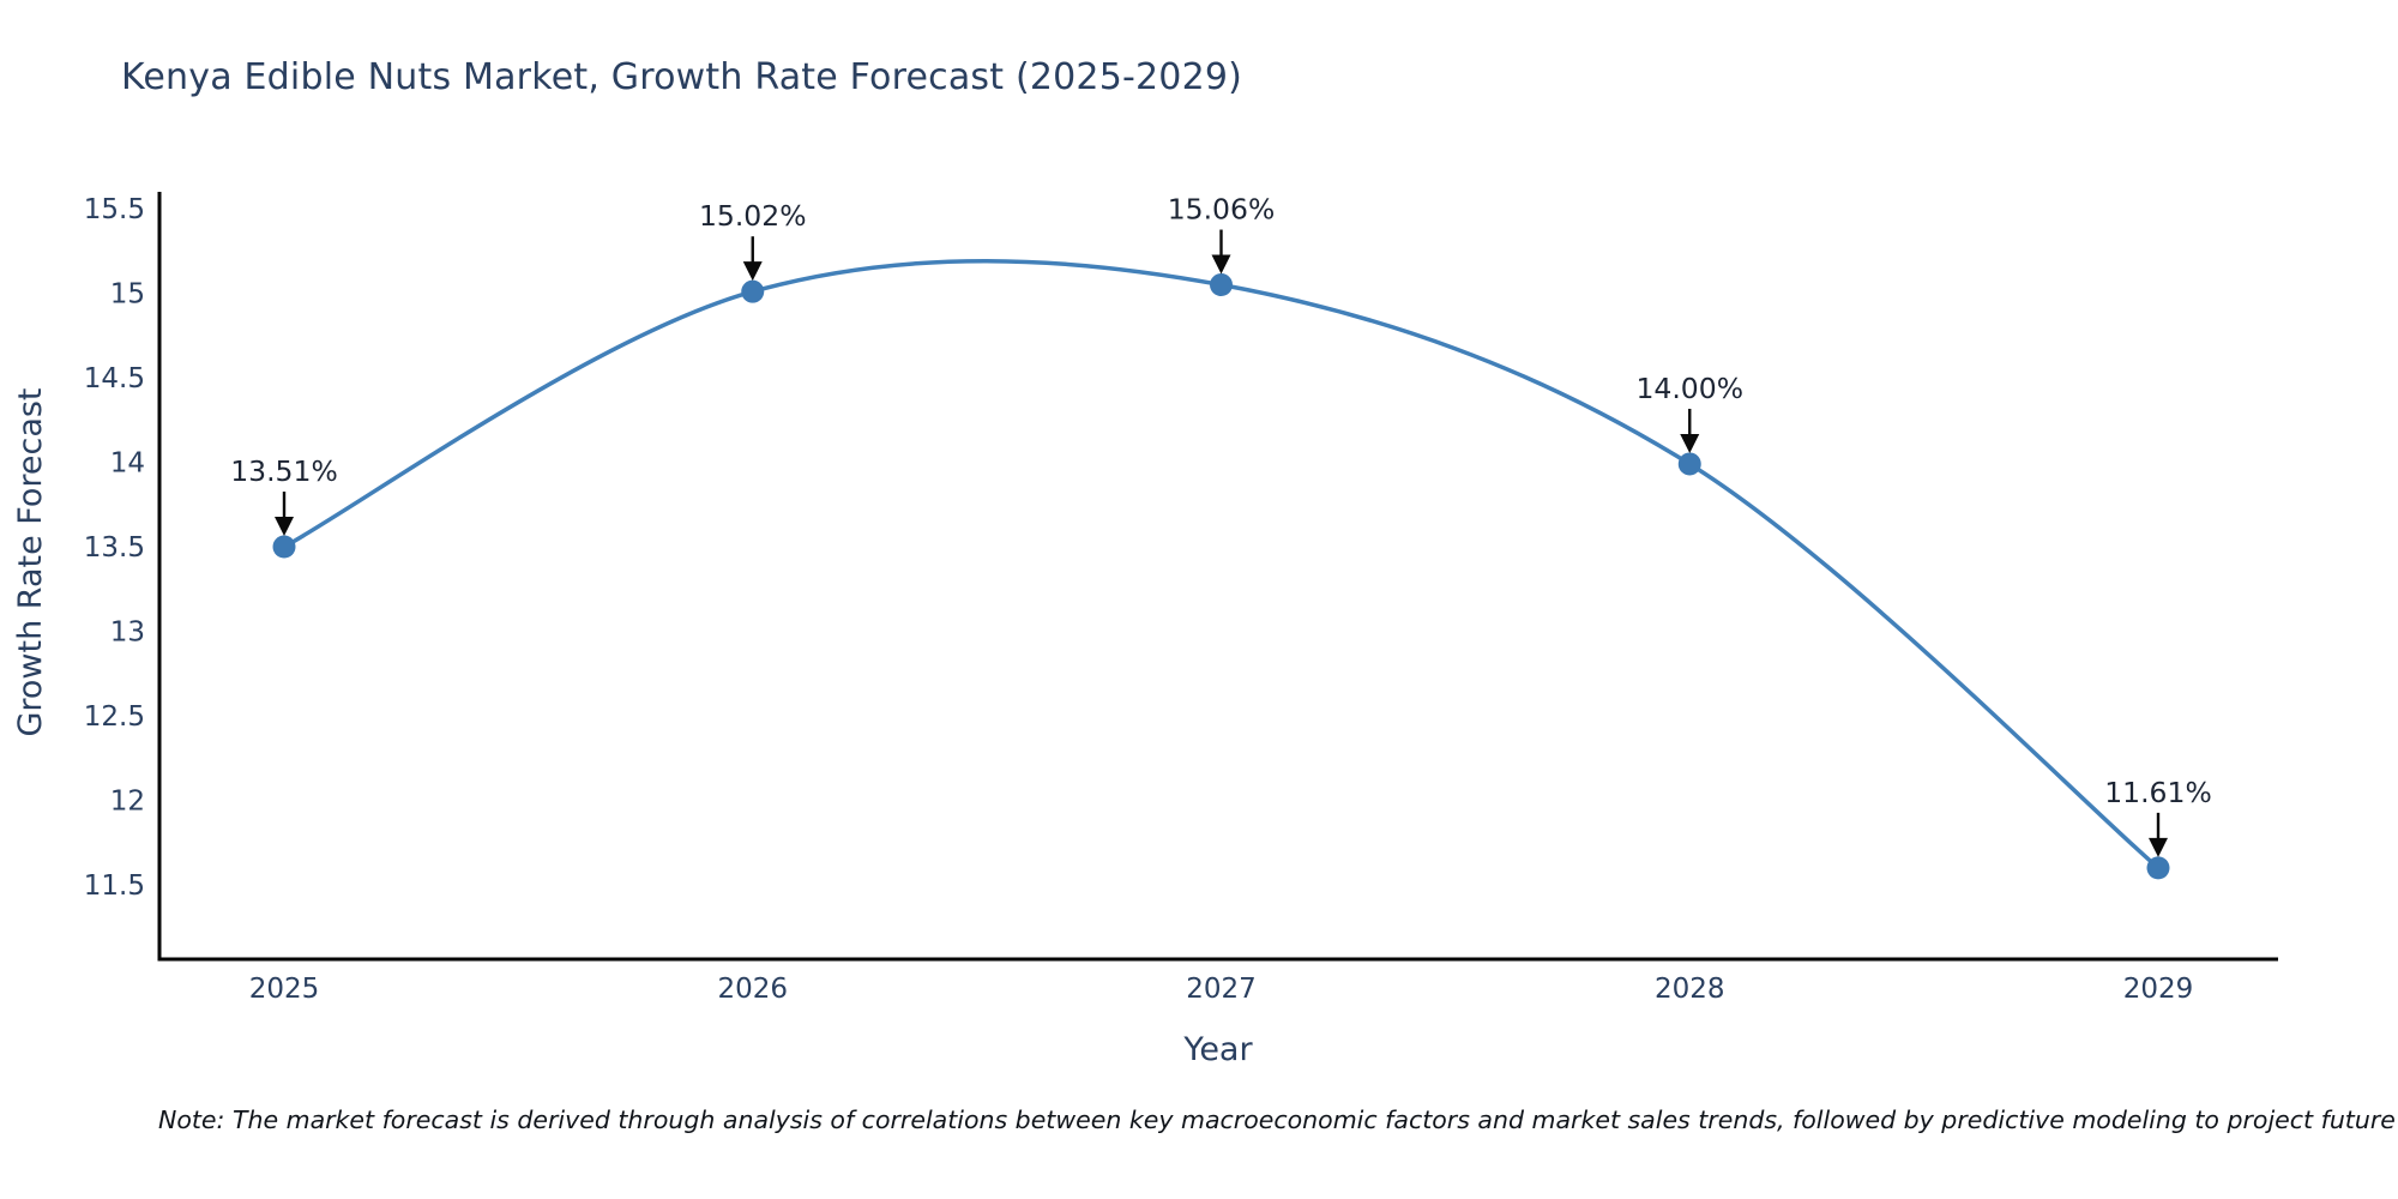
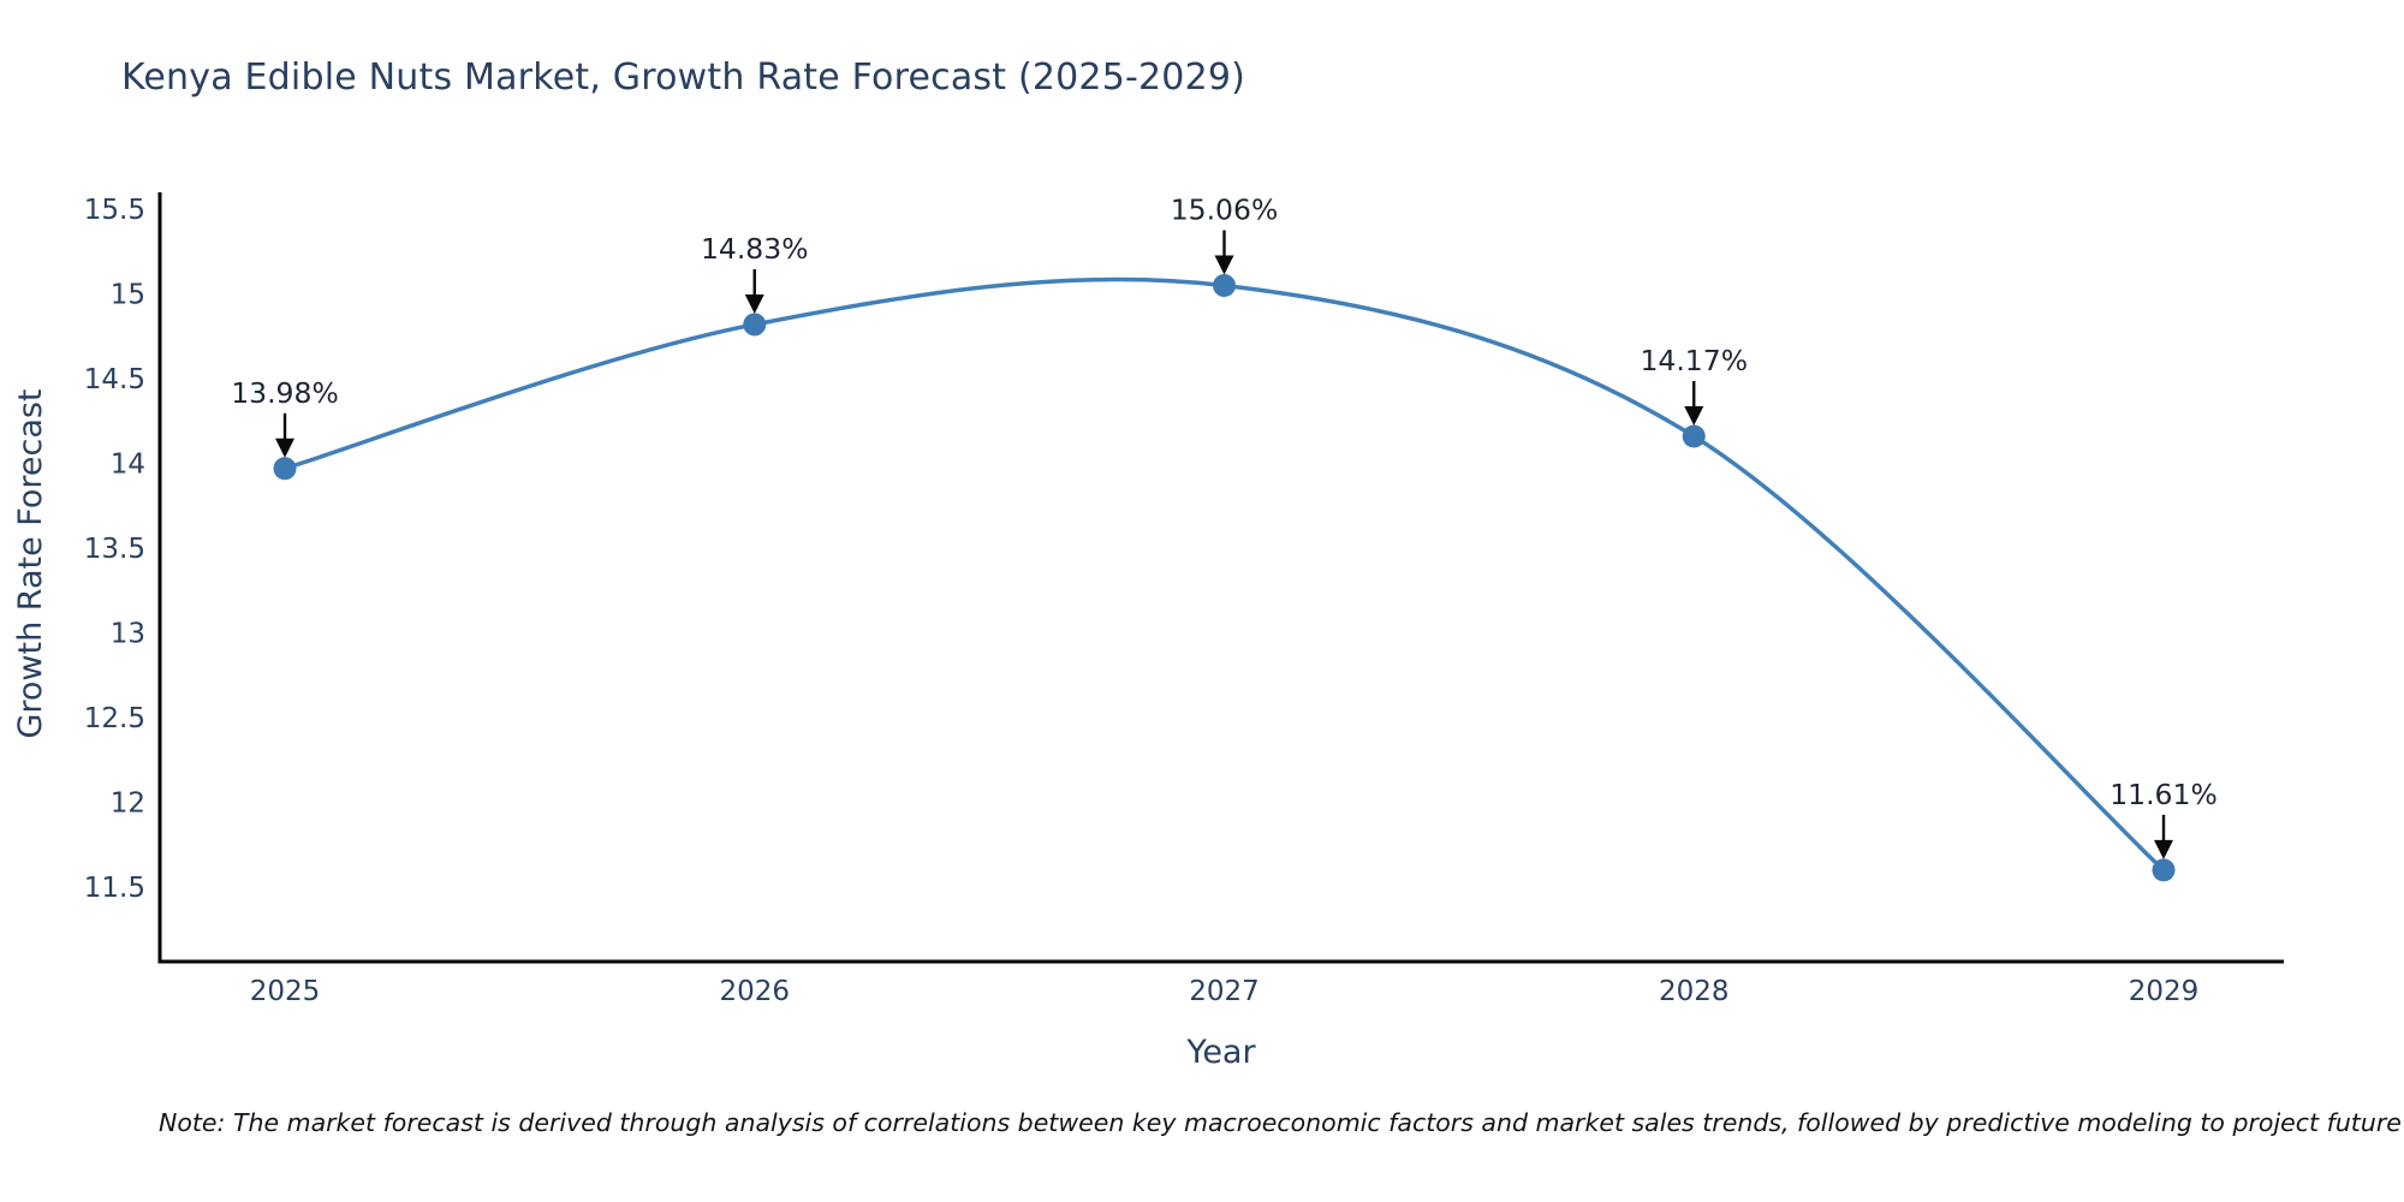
2025: 13.51% -> 13.98%
2026: 15.02% -> 14.83%
2028: 14.00% -> 14.17%
